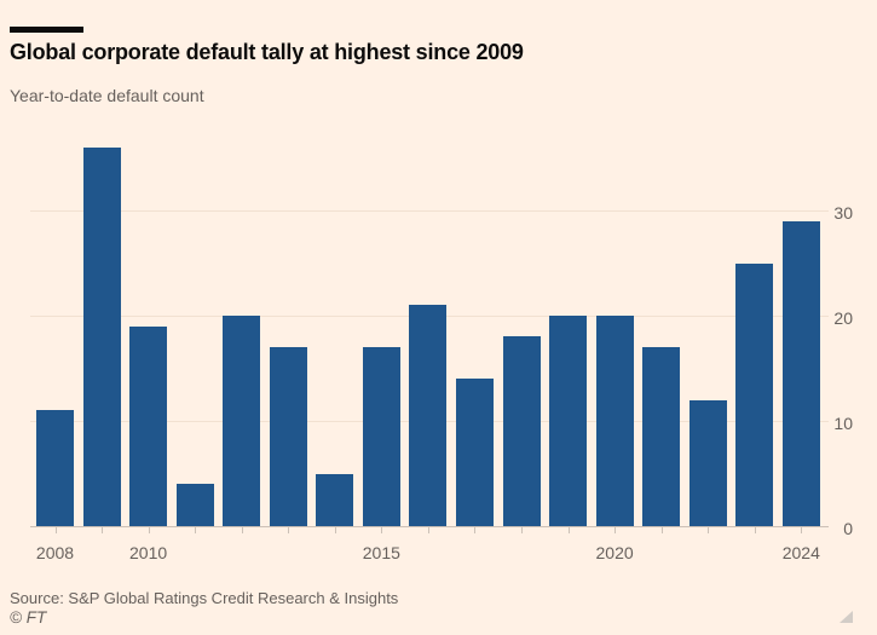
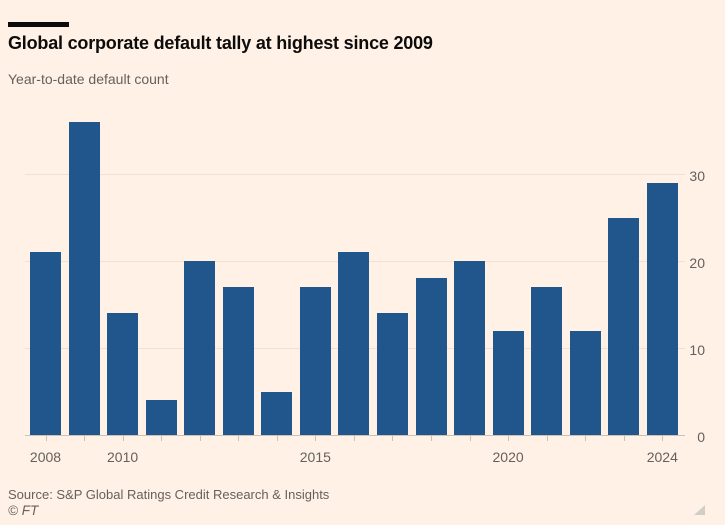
2008: 11 -> 21
2010: 19 -> 14
2020: 20 -> 12
